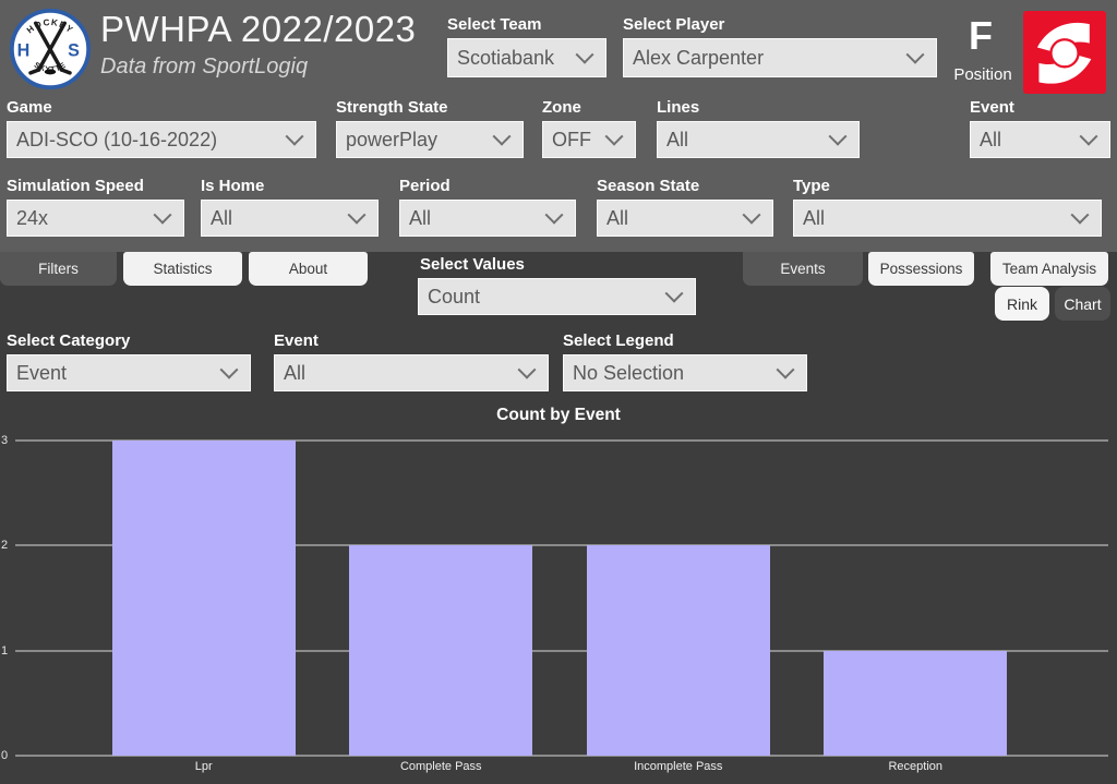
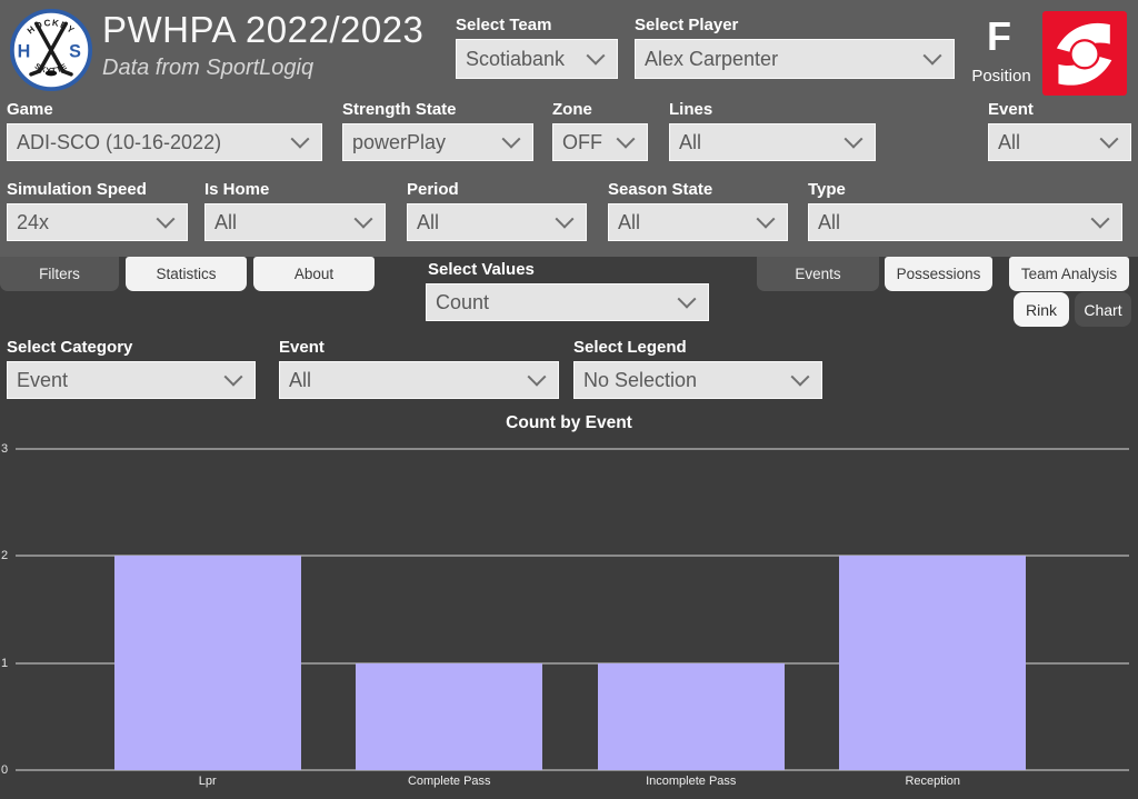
Lpr: 3 -> 2
Complete Pass: 2 -> 1
Incomplete Pass: 2 -> 1
Reception: 1 -> 2
